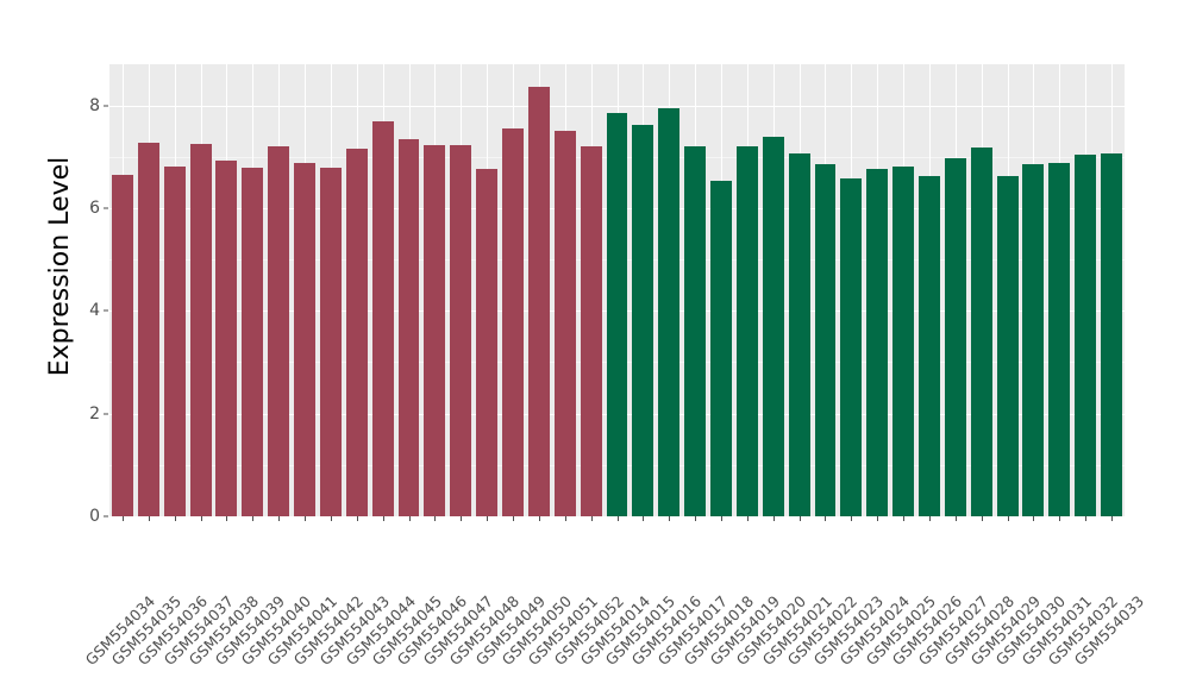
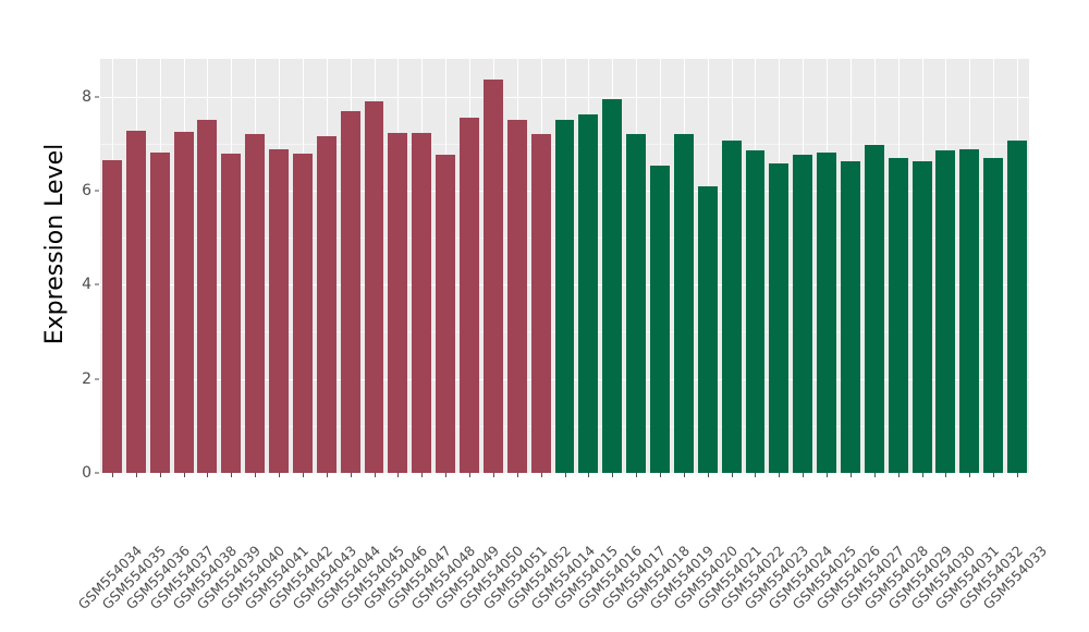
GSM554038: 6.9 -> 7.5
GSM554045: 7.3 -> 7.9
GSM554014: 7.8 -> 7.5
GSM554020: 7.4 -> 6.1
GSM554028: 7.2 -> 6.7
GSM554032: 7.0 -> 6.7
